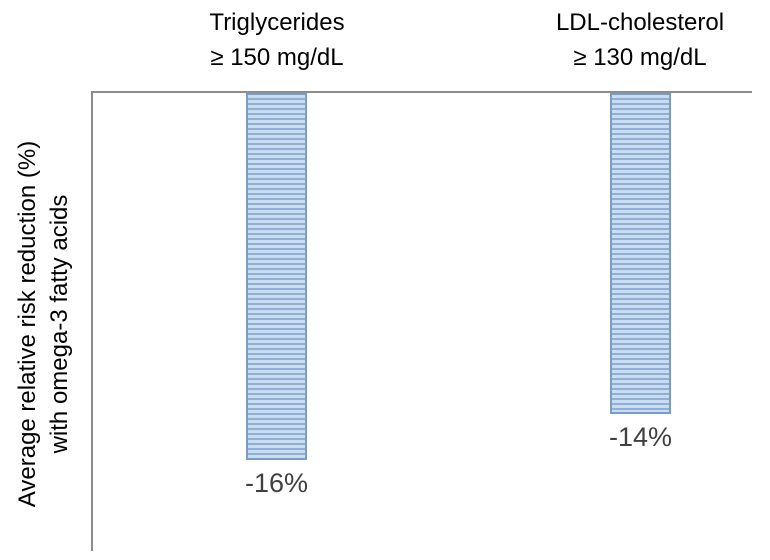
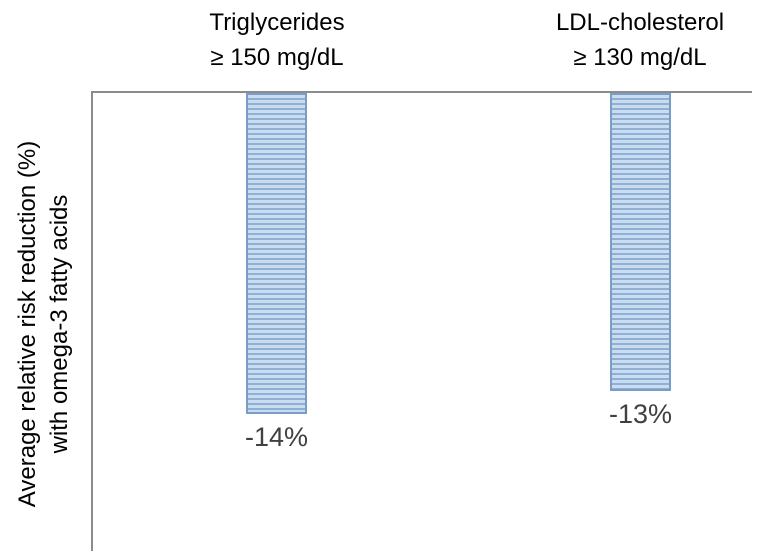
Triglycerides ≥ 150 mg/dL: -16% -> -14%
LDL-cholesterol ≥ 130 mg/dL: -14% -> -13%
